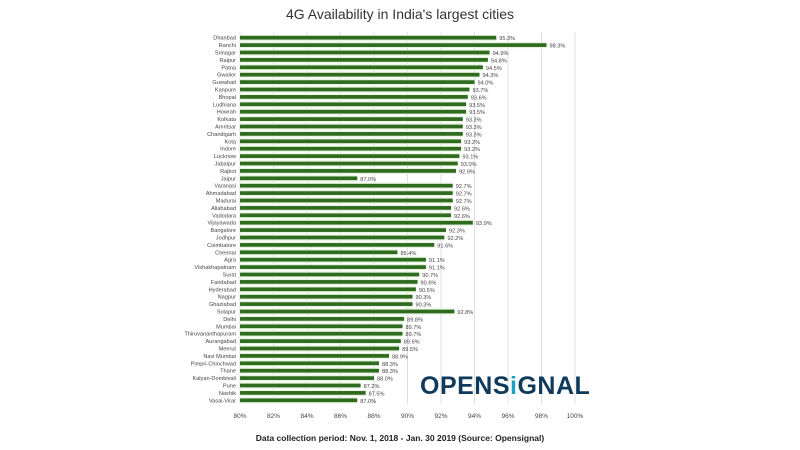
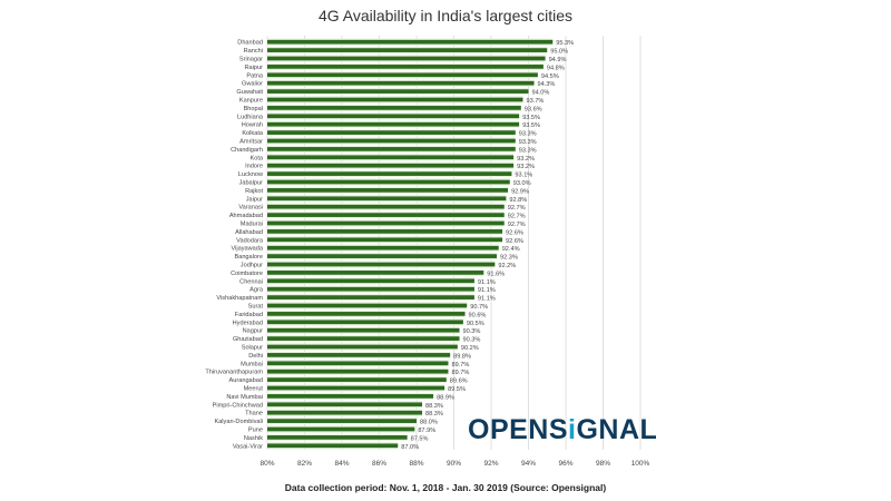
Ranchi: 98.3% -> 95.0%
Jaipur: 87.0% -> 92.8%
Vijayawada: 93.9% -> 92.4%
Chennai: 89.4% -> 91.1%
Solapur: 92.8% -> 90.2%
Pune: 87.2% -> 87.9%
